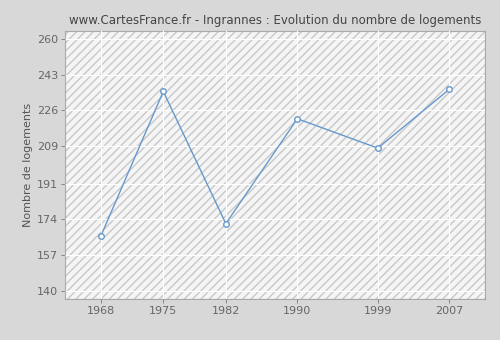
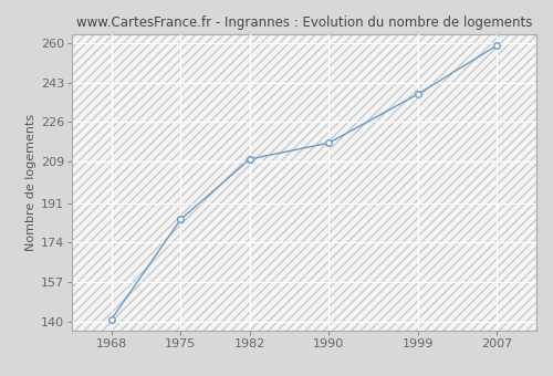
1968: 166 -> 141
1975: 235 -> 184
1982: 172 -> 210
1990: 222 -> 217
1999: 208 -> 238
2007: 236 -> 259
